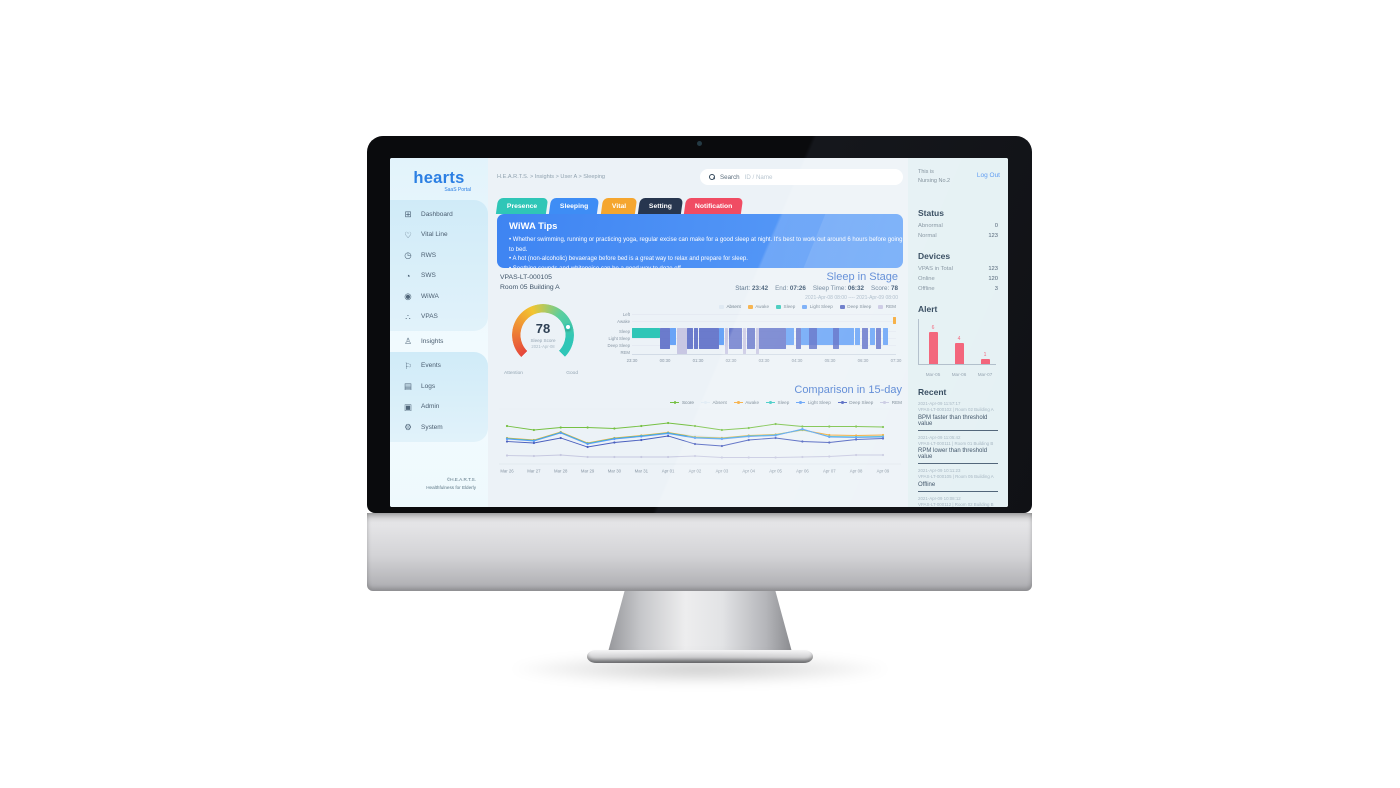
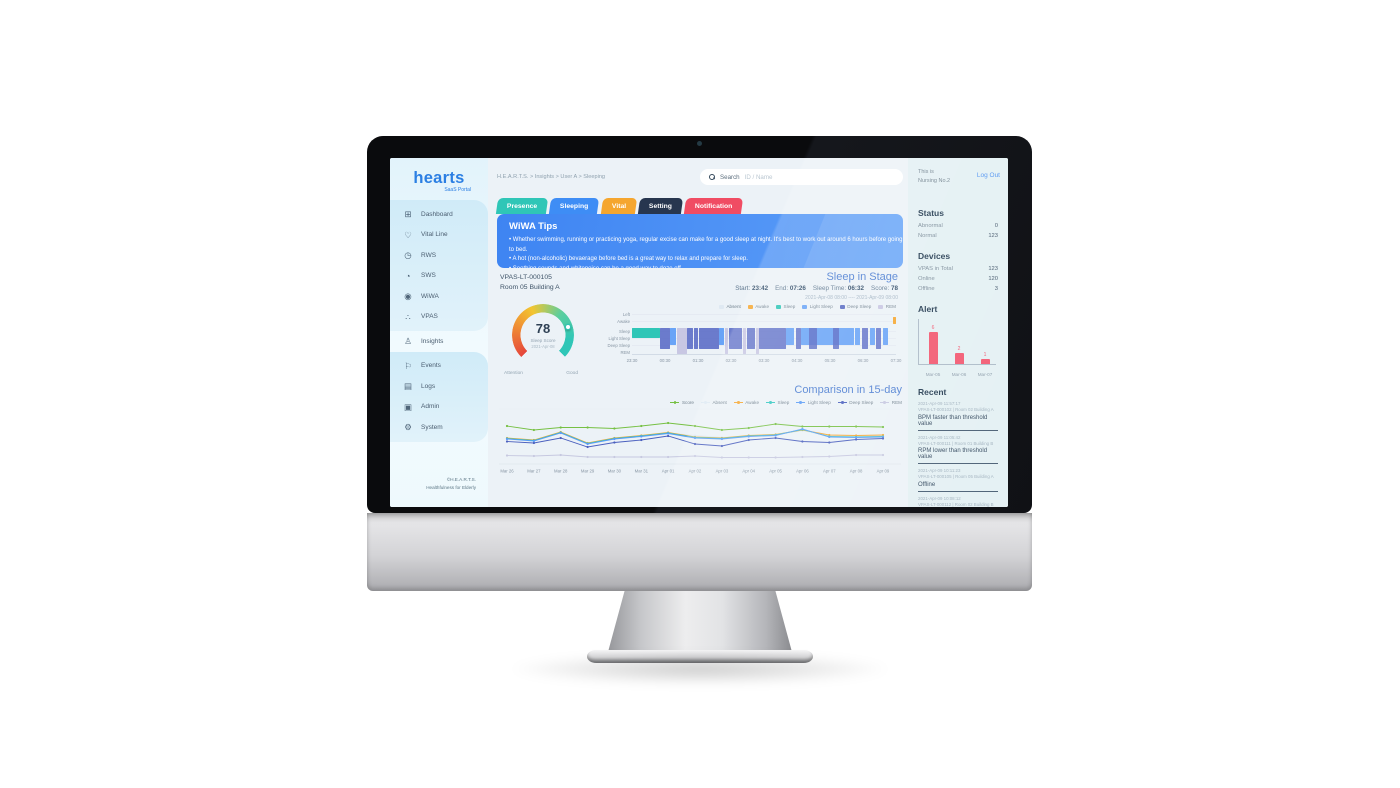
Alert/Mar-06: 4 -> 2
